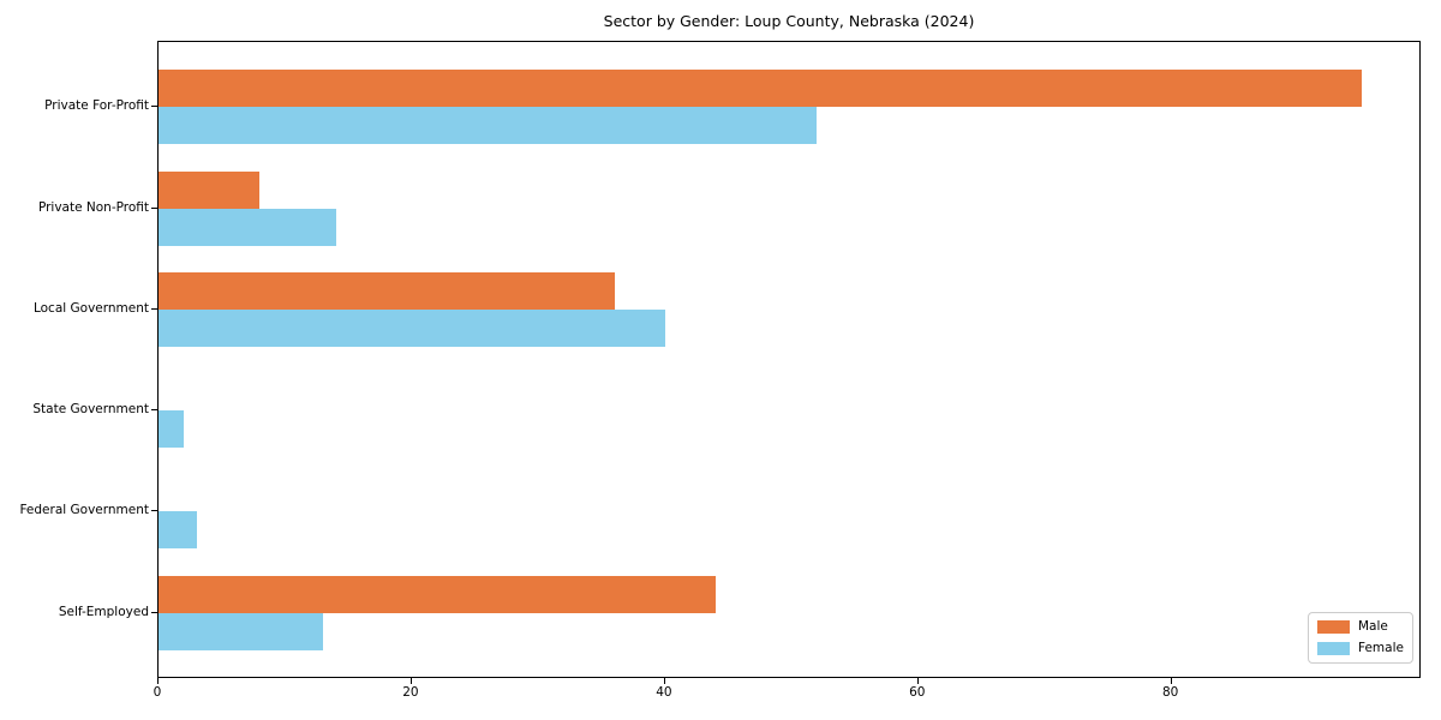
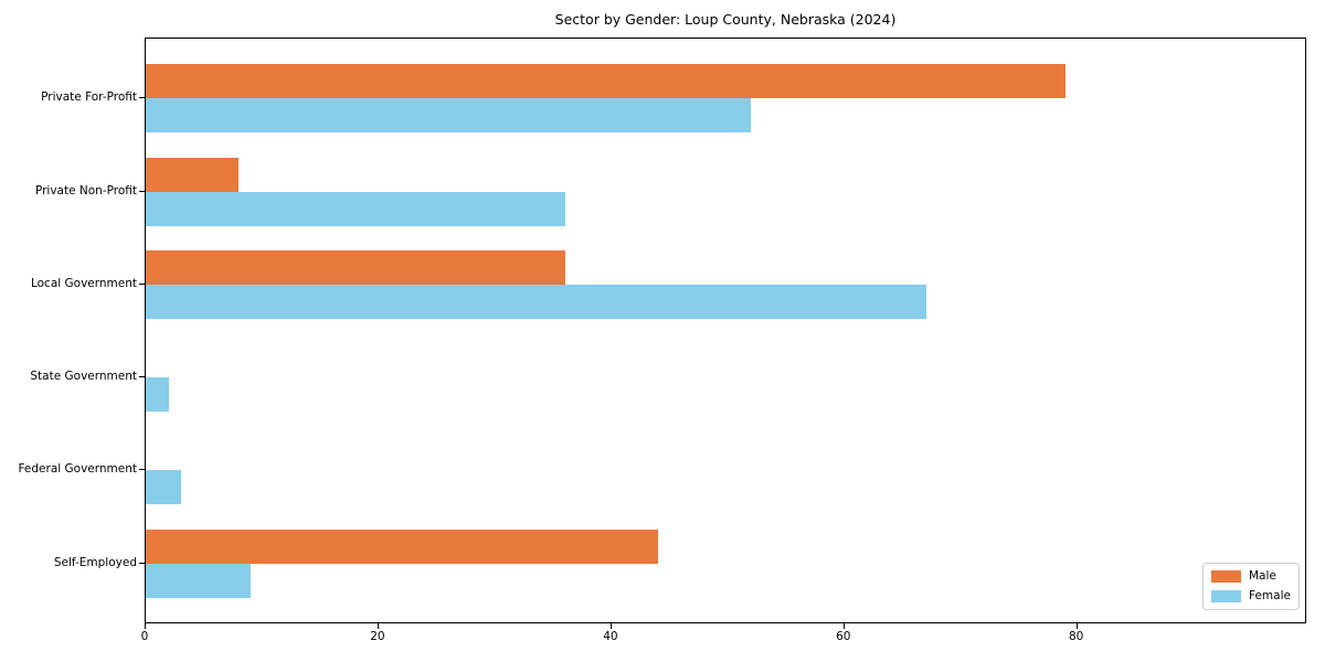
Male/Private For-Profit: 95 -> 79
Female/Private Non-Profit: 14 -> 36
Female/Local Government: 40 -> 67
Female/Self-Employed: 13 -> 9
